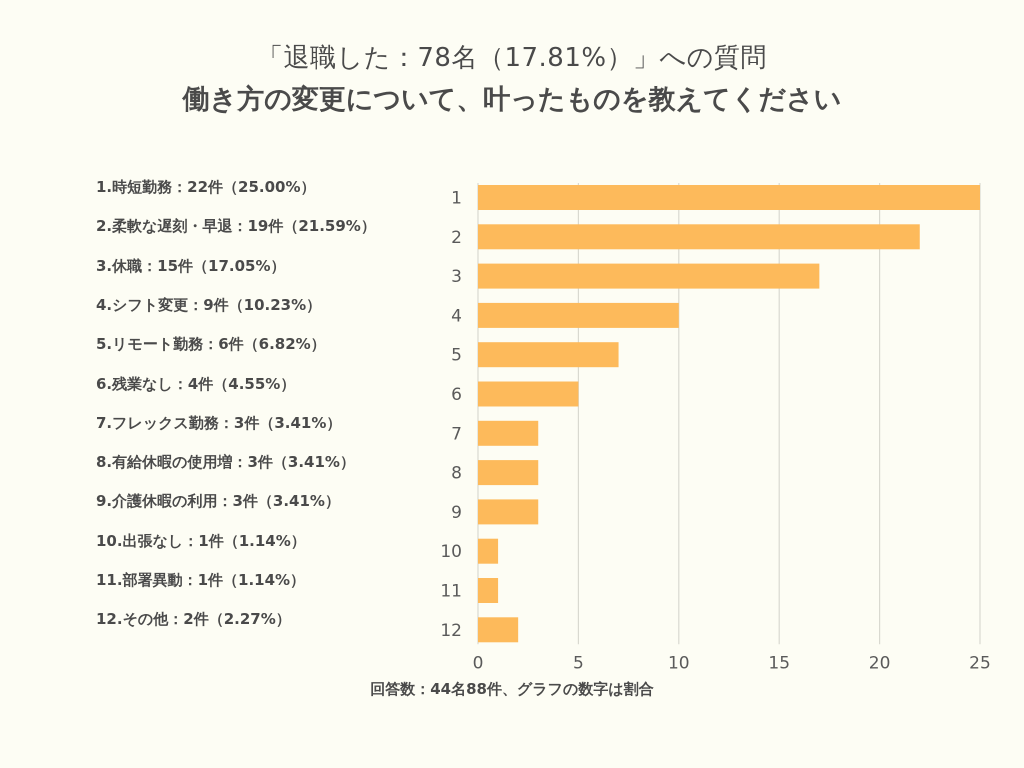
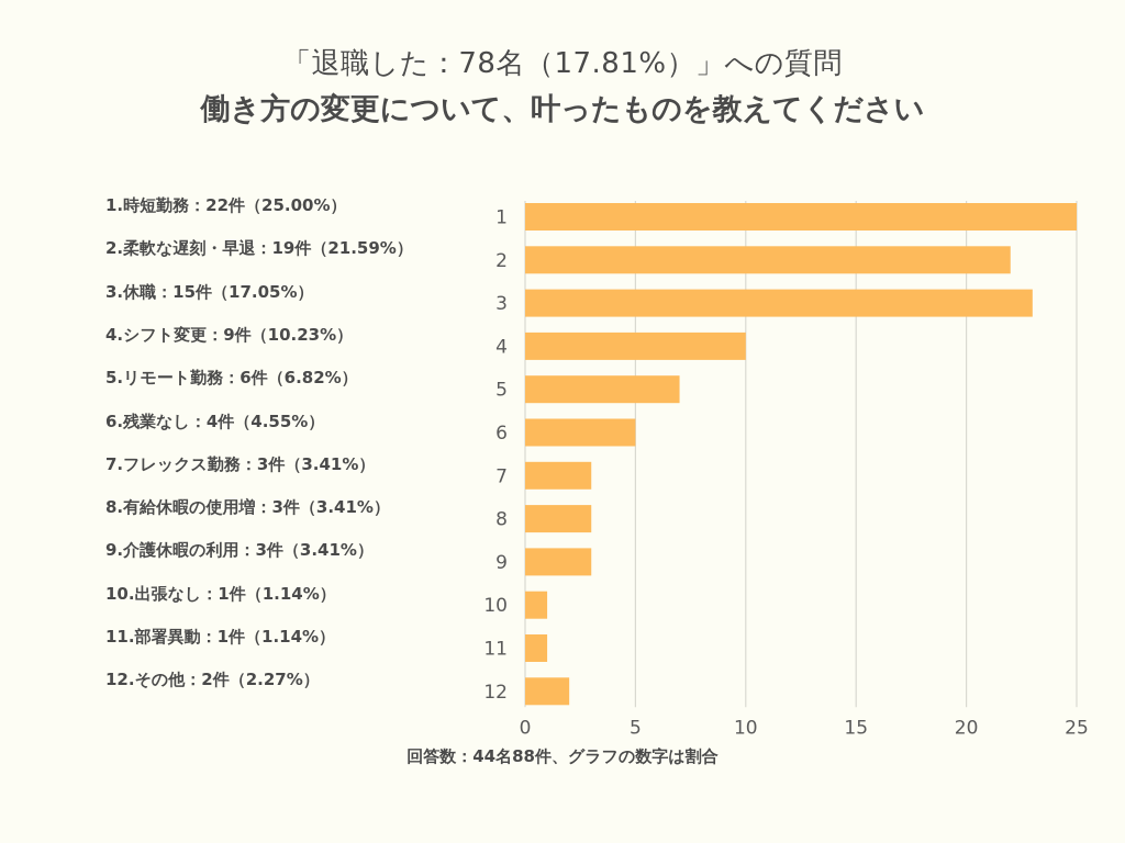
3: 17 -> 23
